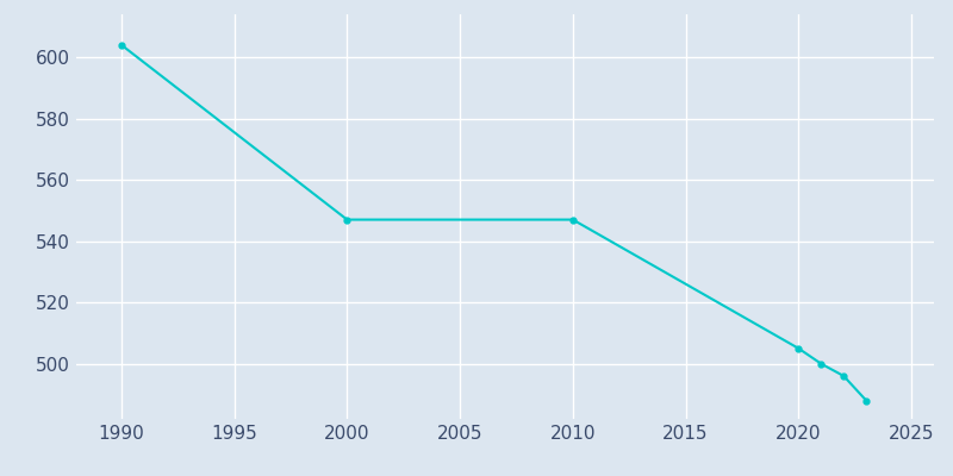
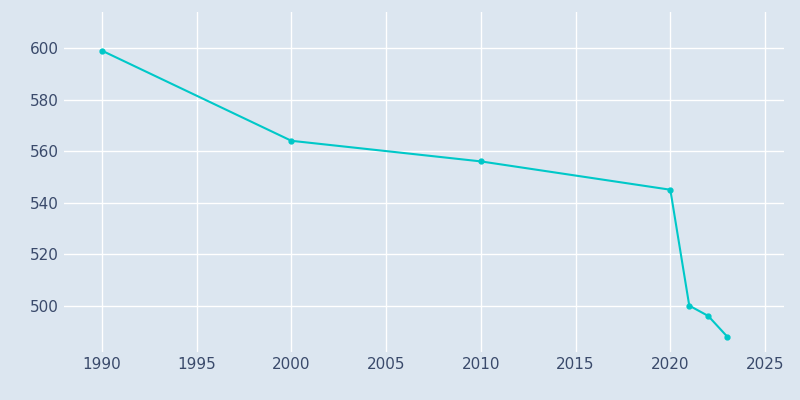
1990: 604 -> 599
2000: 547 -> 564
2010: 547 -> 556
2020: 505 -> 545
